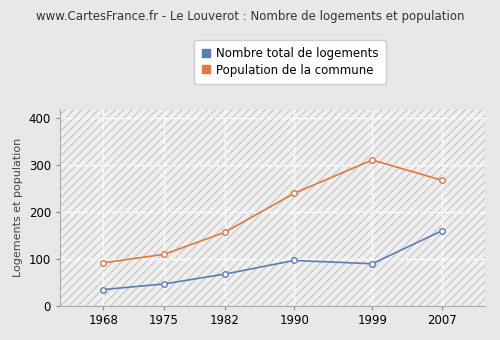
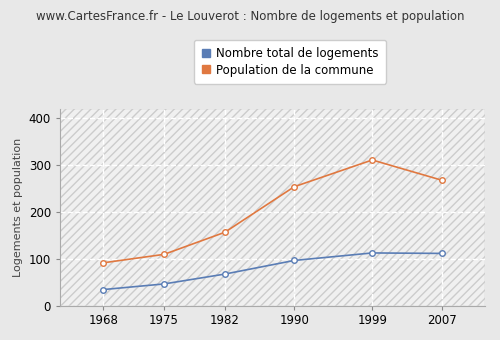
Population de la commune/1990: 240 -> 254
Nombre total de logements/1999: 90 -> 113
Nombre total de logements/2007: 160 -> 112
